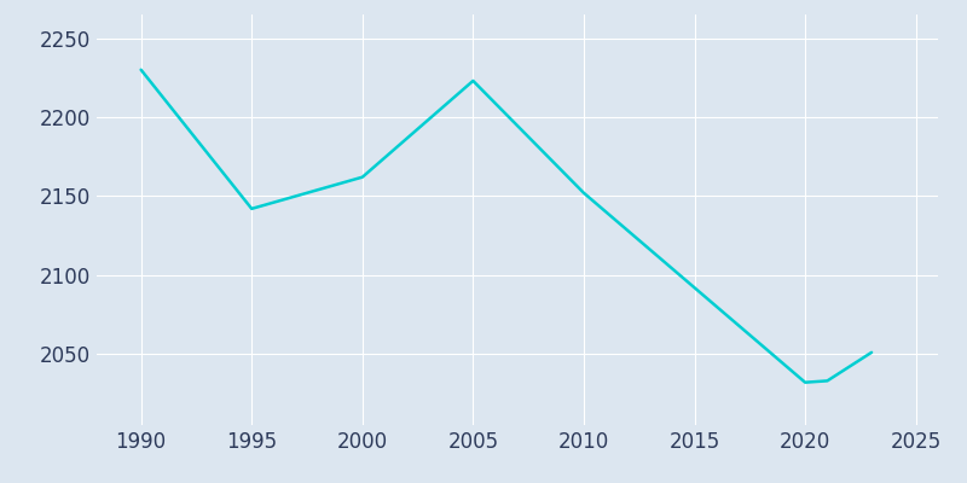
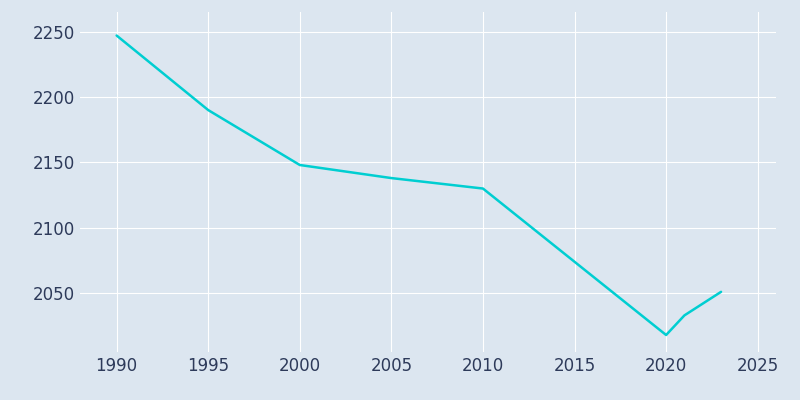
1990: 2230 -> 2247
1995: 2142 -> 2190
2000: 2162 -> 2148
2005: 2223 -> 2138
2010: 2152 -> 2130
2020: 2032 -> 2018
